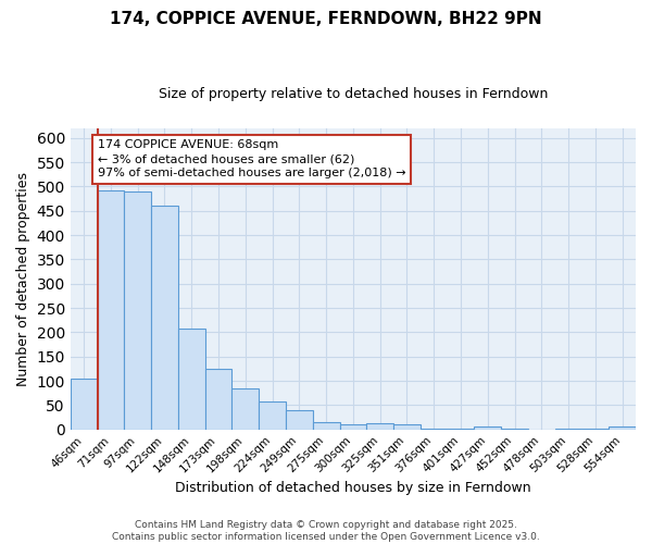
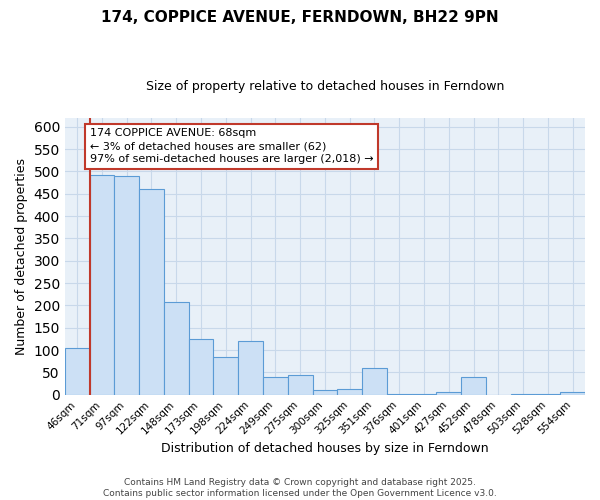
224sqm: 57 -> 120
275sqm: 16 -> 45
351sqm: 10 -> 60
452sqm: 1 -> 40
